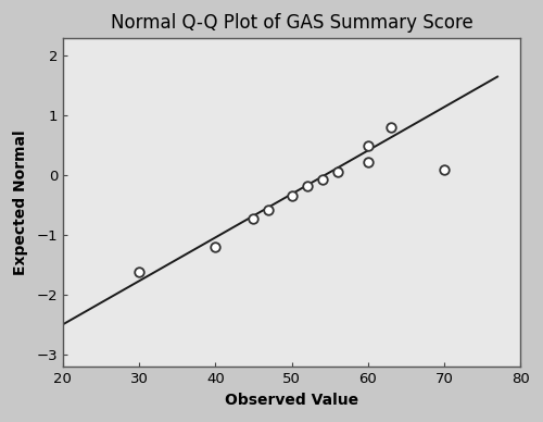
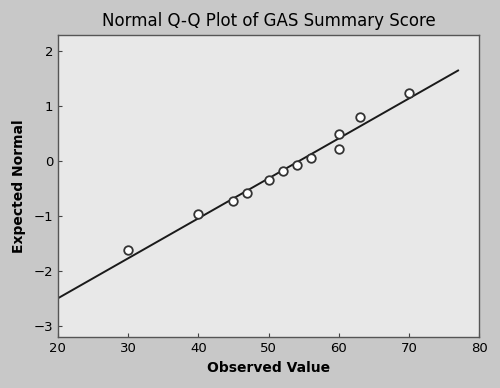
40: -1.20 -> -0.97
70: 0.10 -> 1.24
